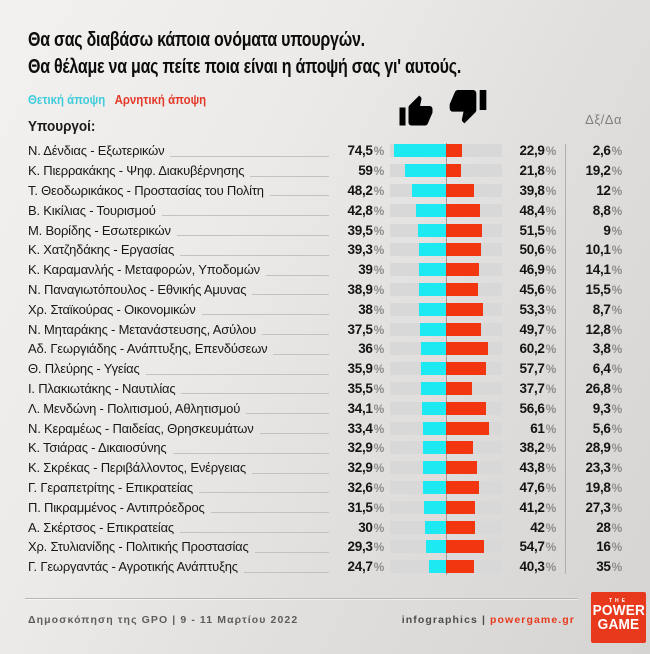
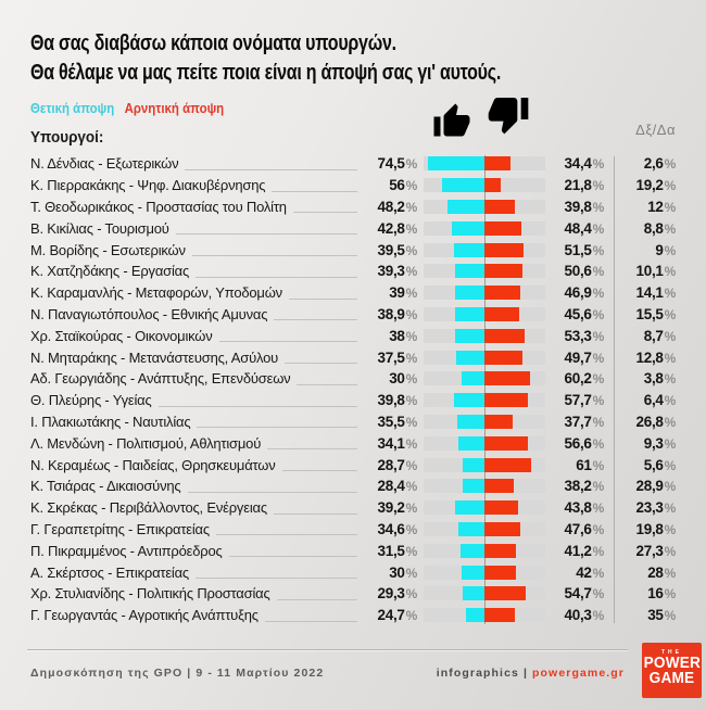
Αρνητική άποψη/Ν. Δένδιας - Εξωτερικών: 22,9 -> 34,4
Θετική άποψη/Κ. Πιερρακάκης - Ψηφ. Διακυβέρνησης: 59 -> 56
Θετική άποψη/Αδ. Γεωργιάδης - Ανάπτυξης, Επενδύσεων: 36 -> 30
Θετική άποψη/Θ. Πλεύρης - Υγείας: 35,9 -> 39,8
Θετική άποψη/Ν. Κεραμέως - Παιδείας, Θρησκευμάτων: 33,4 -> 28,7
Θετική άποψη/Κ. Τσιάρας - Δικαιοσύνης: 32,9 -> 28,4
Θετική άποψη/Κ. Σκρέκας - Περιβάλλοντος, Ενέργειας: 32,9 -> 39,2
Θετική άποψη/Γ. Γεραπετρίτης - Επικρατείας: 32,6 -> 34,6
